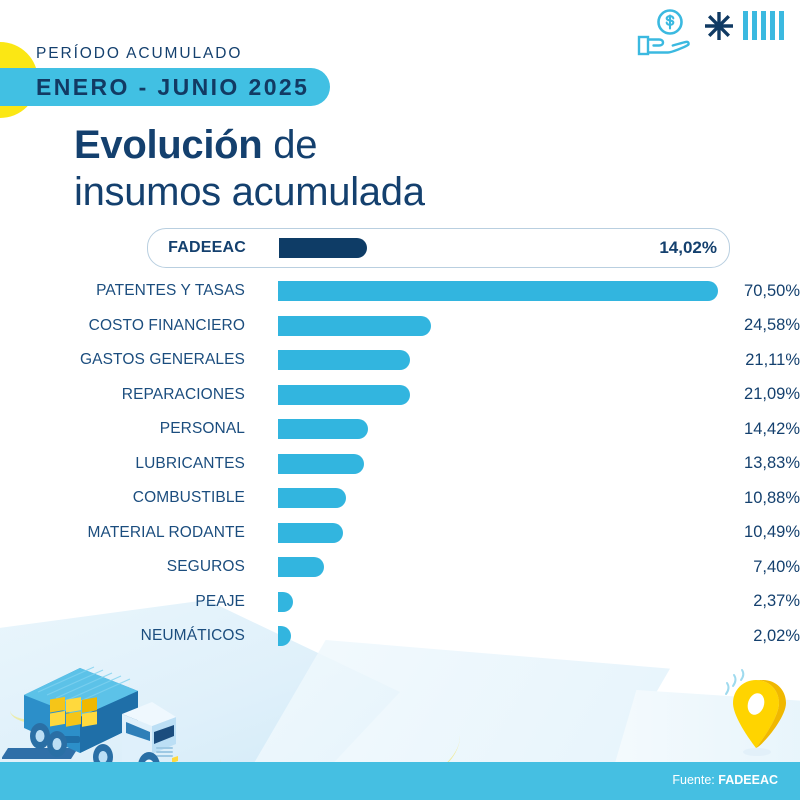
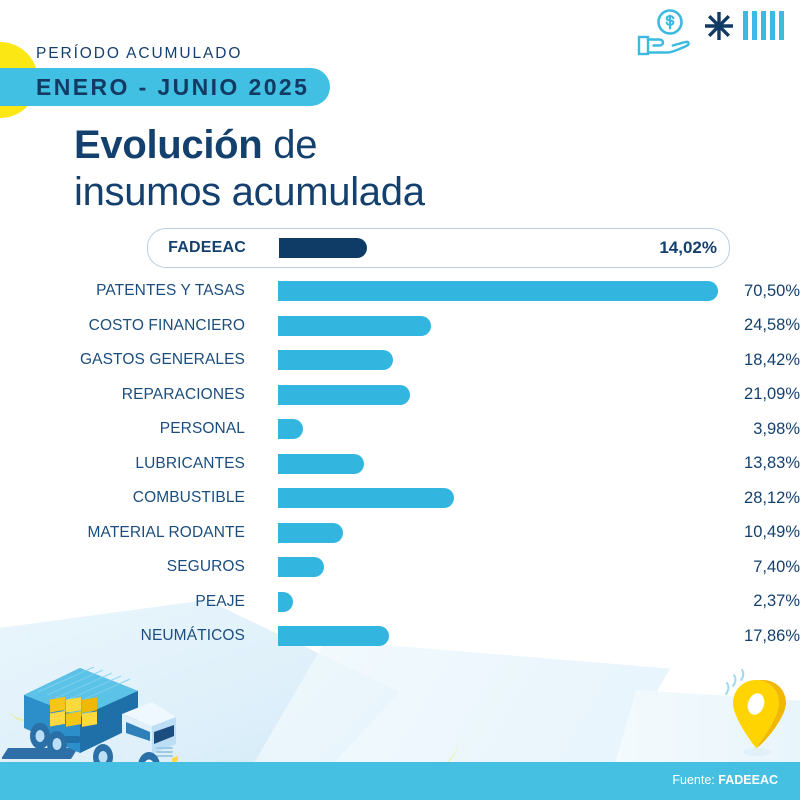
GASTOS GENERALES: 21,11% -> 18,42%
PERSONAL: 14,42% -> 3,98%
COMBUSTIBLE: 10,88% -> 28,12%
NEUMÁTICOS: 2,02% -> 17,86%
